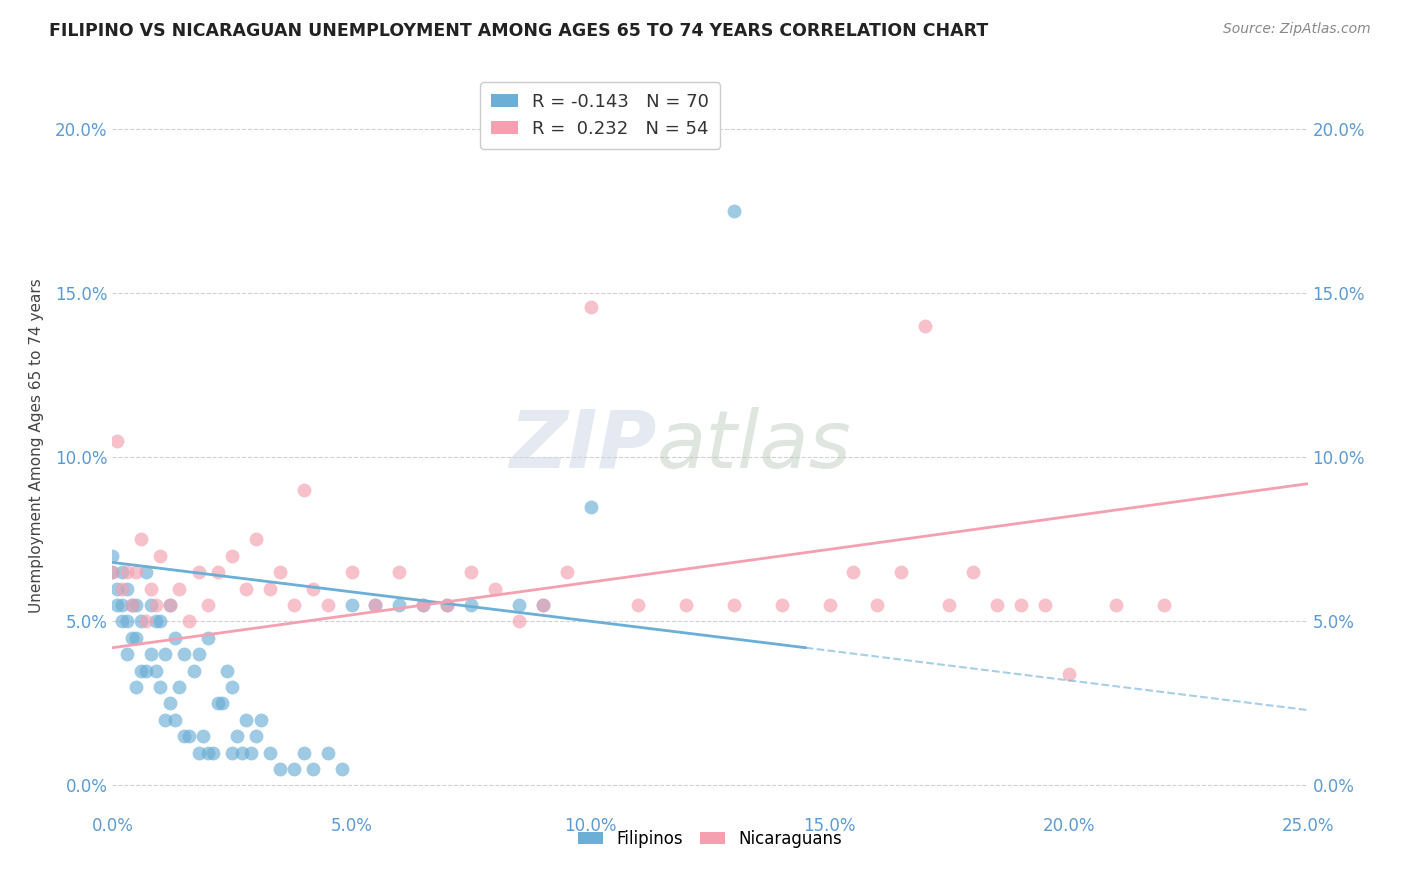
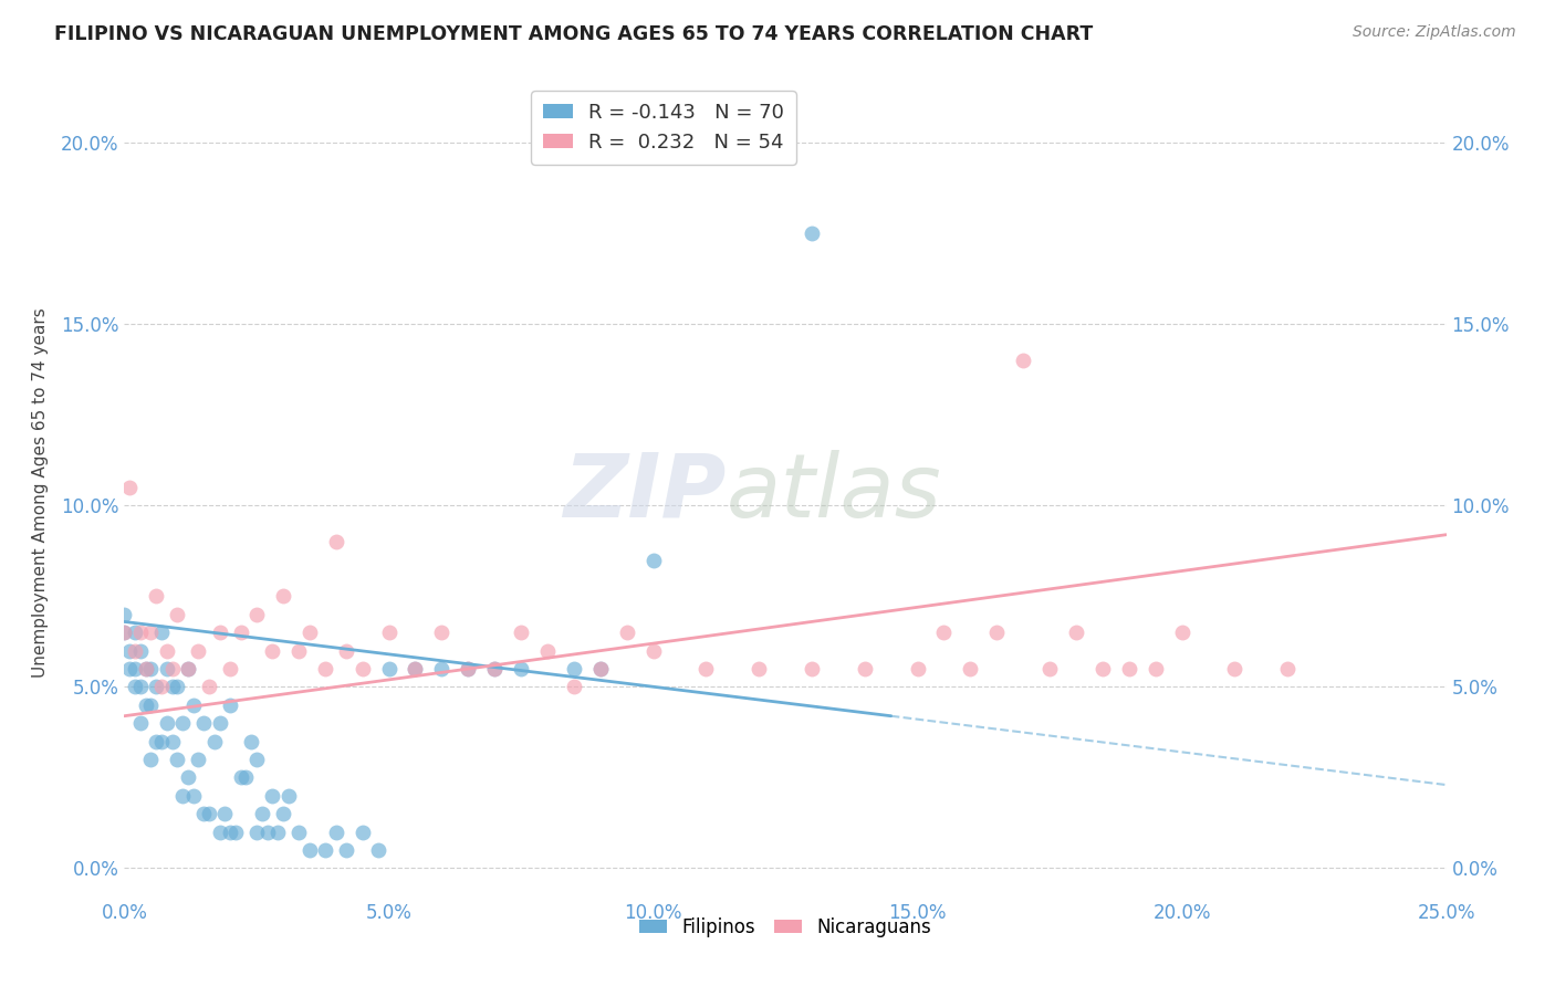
Nicaraguans/10.0%: 14.6% -> 6.0%
Nicaraguans/20.0%: 3.4% -> 6.5%
